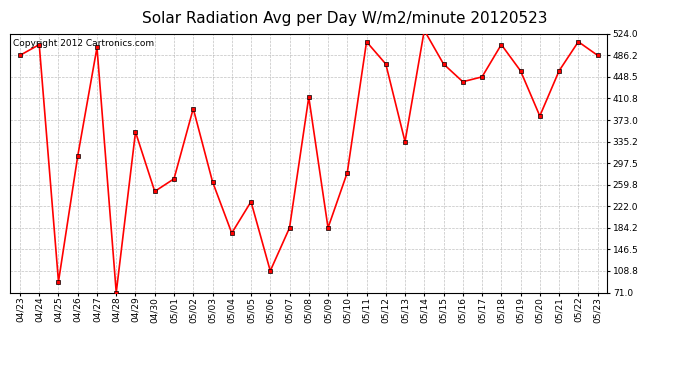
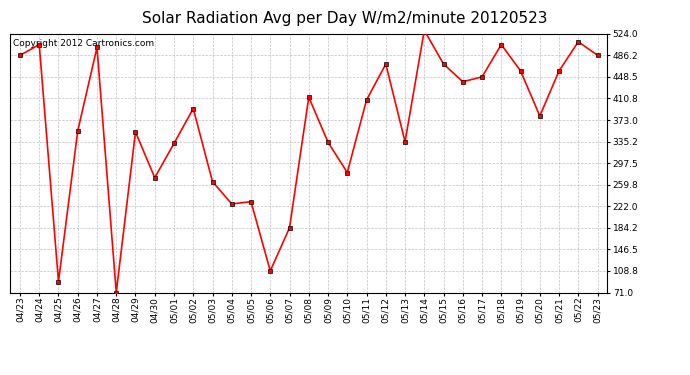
04/26: 310 -> 354
04/30: 248 -> 272
05/01: 270 -> 332
05/04: 175 -> 226
05/09: 184 -> 334
05/11: 510 -> 408
